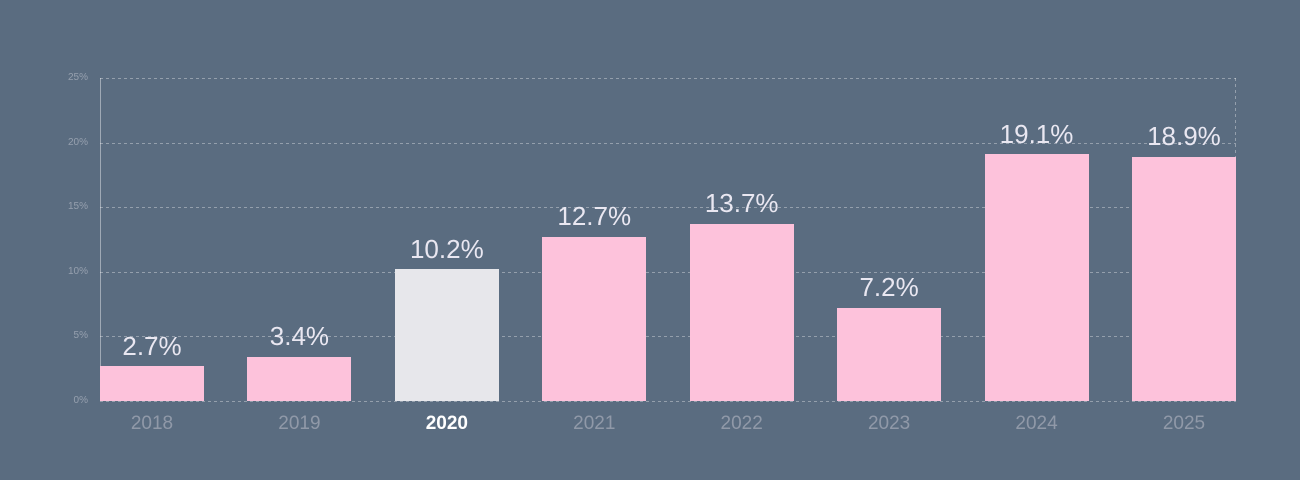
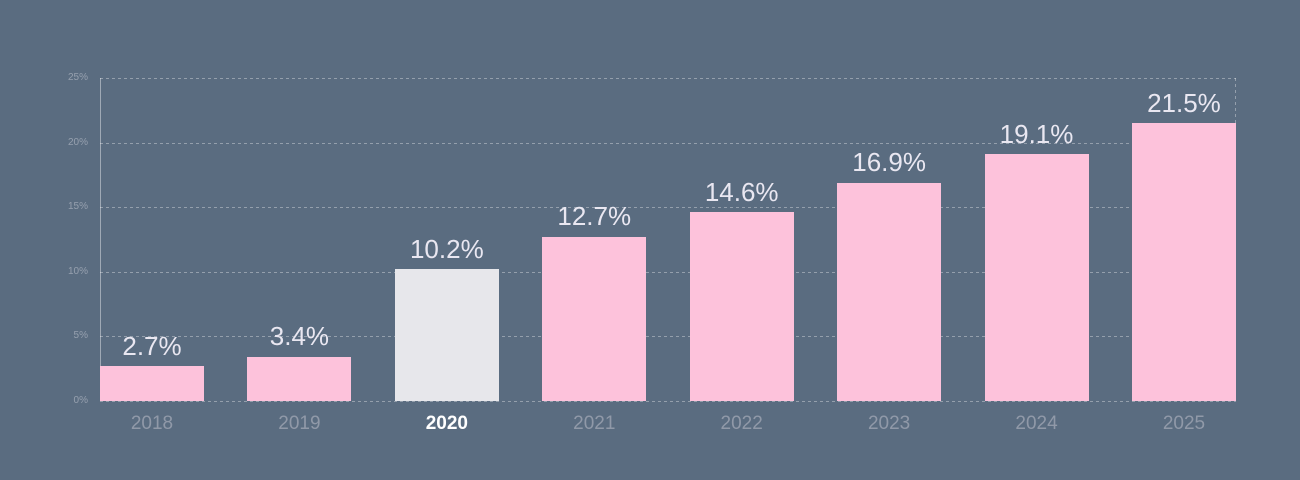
2022: 13.7% -> 14.6%
2023: 7.2% -> 16.9%
2025: 18.9% -> 21.5%
